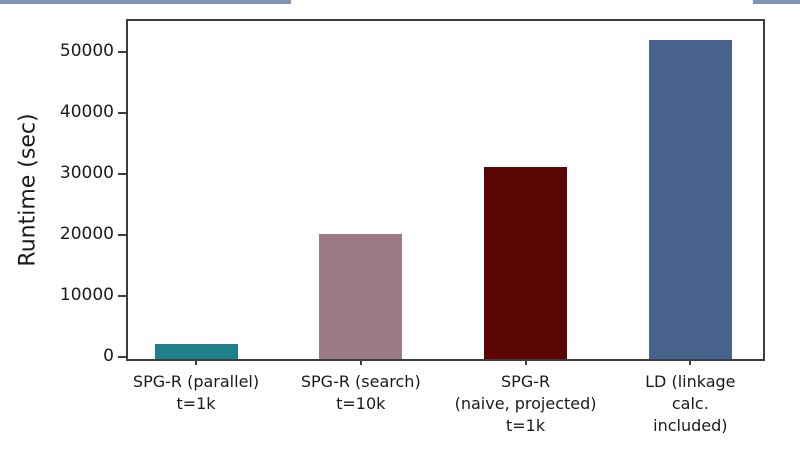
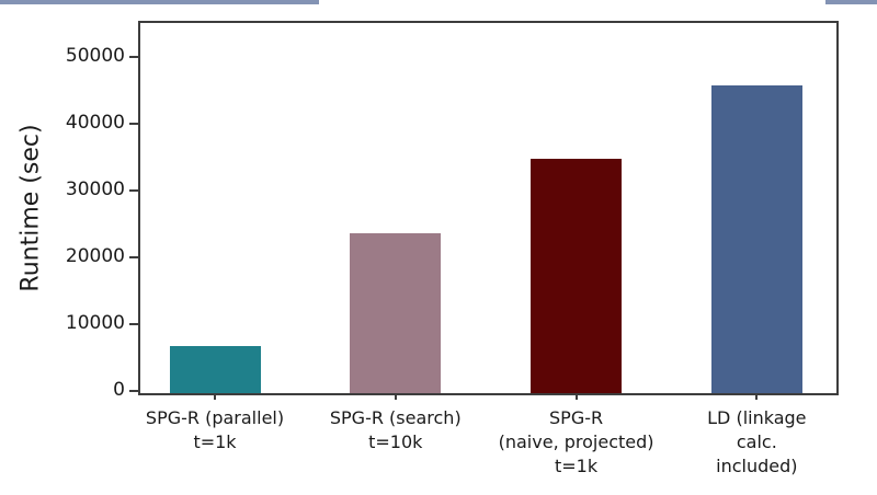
SPG-R (parallel) t=1k: 2000 -> 7000
SPG-R (search) t=10k: 20000 -> 24000
SPG-R (naive, projected) t=1k: 32000 -> 35000
LD (linkage calc. included): 52000 -> 46000
